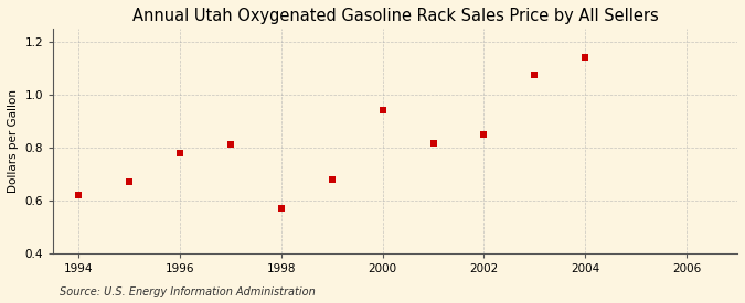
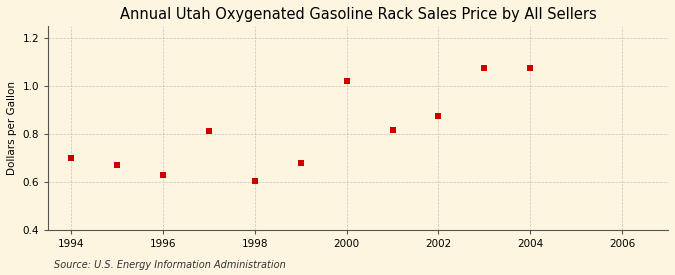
1994: 0.620 -> 0.700
1996: 0.778 -> 0.630
1998: 0.572 -> 0.605
2000: 0.940 -> 1.020
2002: 0.848 -> 0.875
2004: 1.140 -> 1.075
